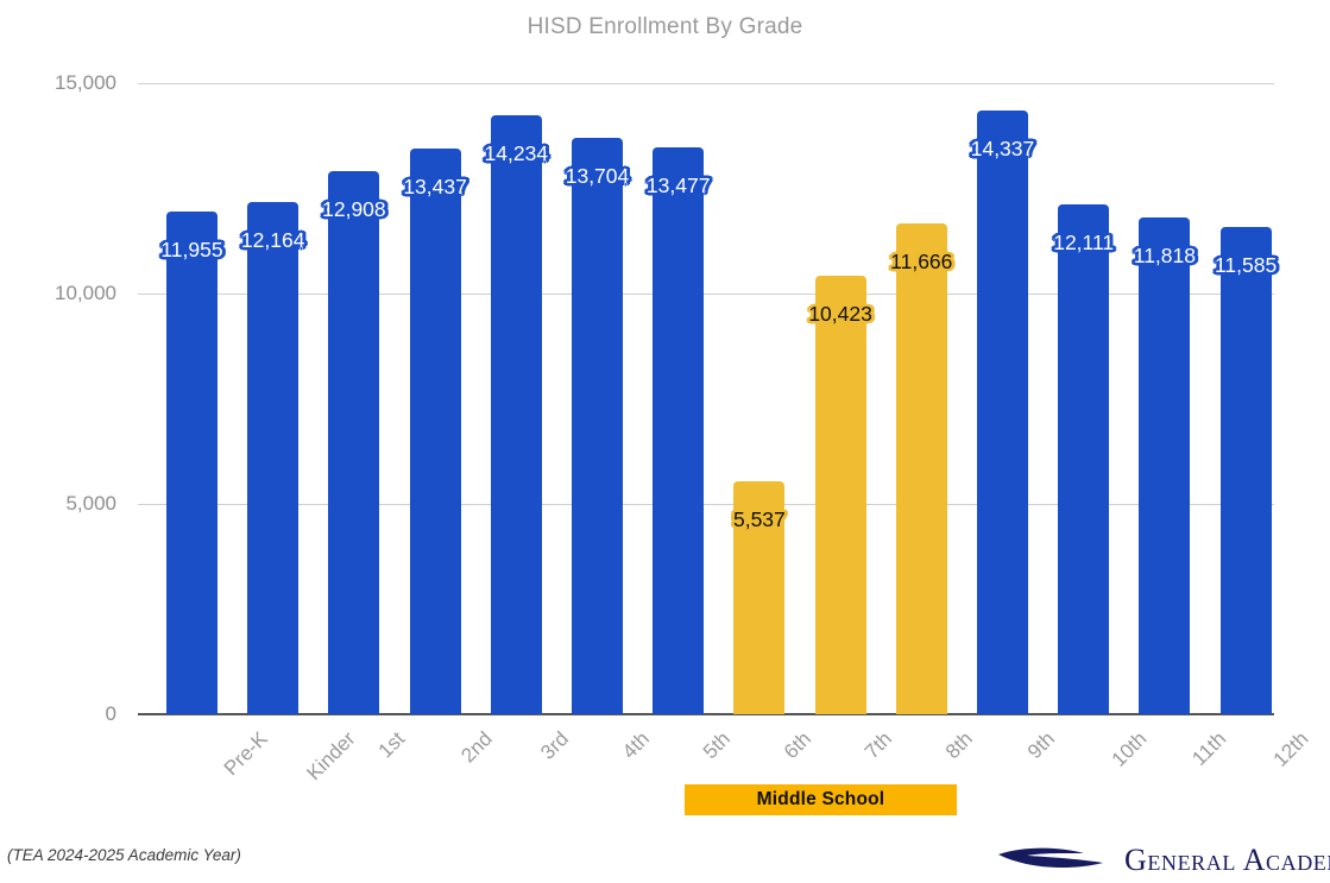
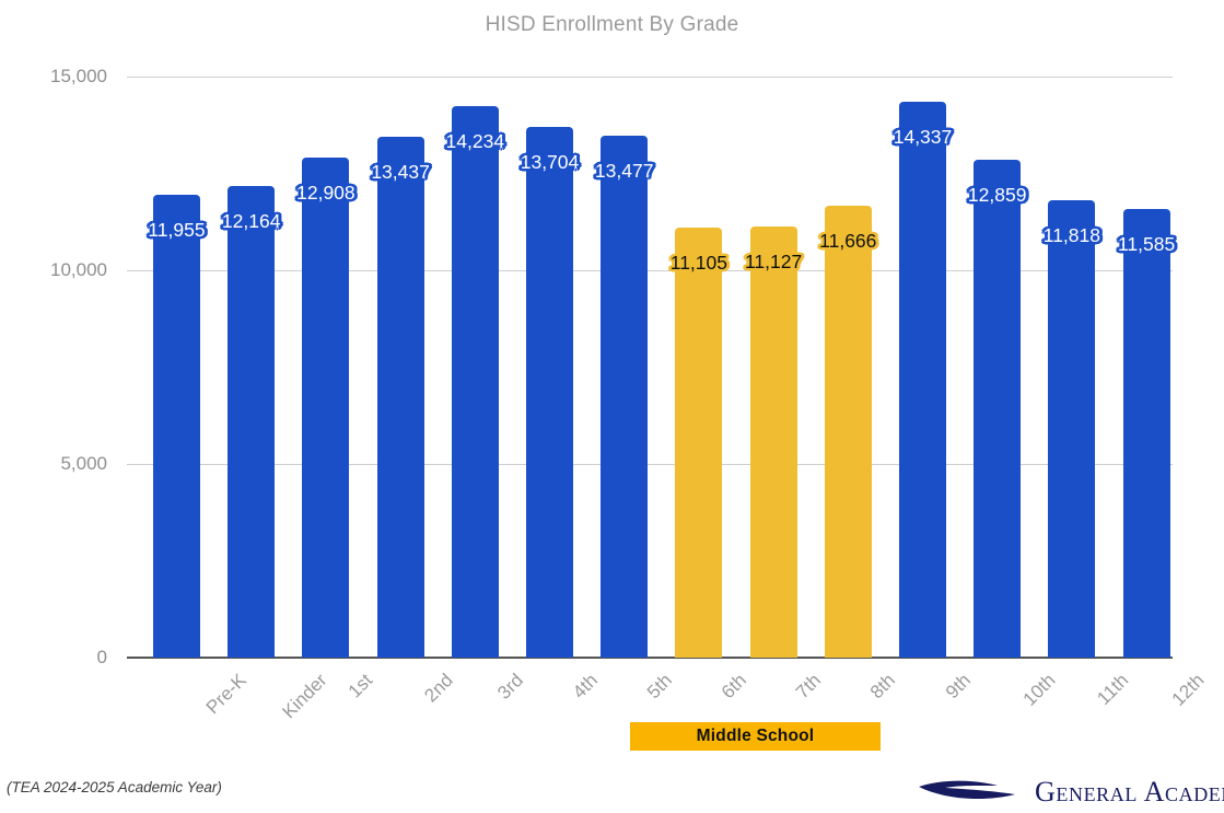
6th: 5,537 -> 11,105
7th: 10,423 -> 11,127
10th: 12,111 -> 12,859
